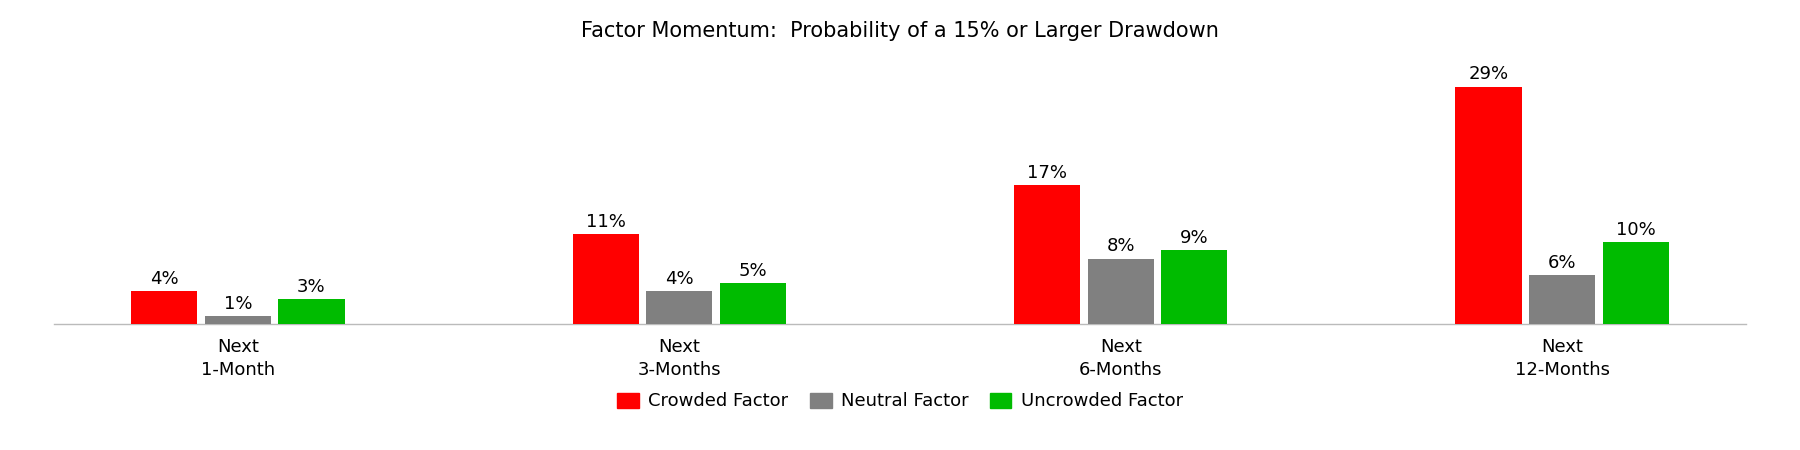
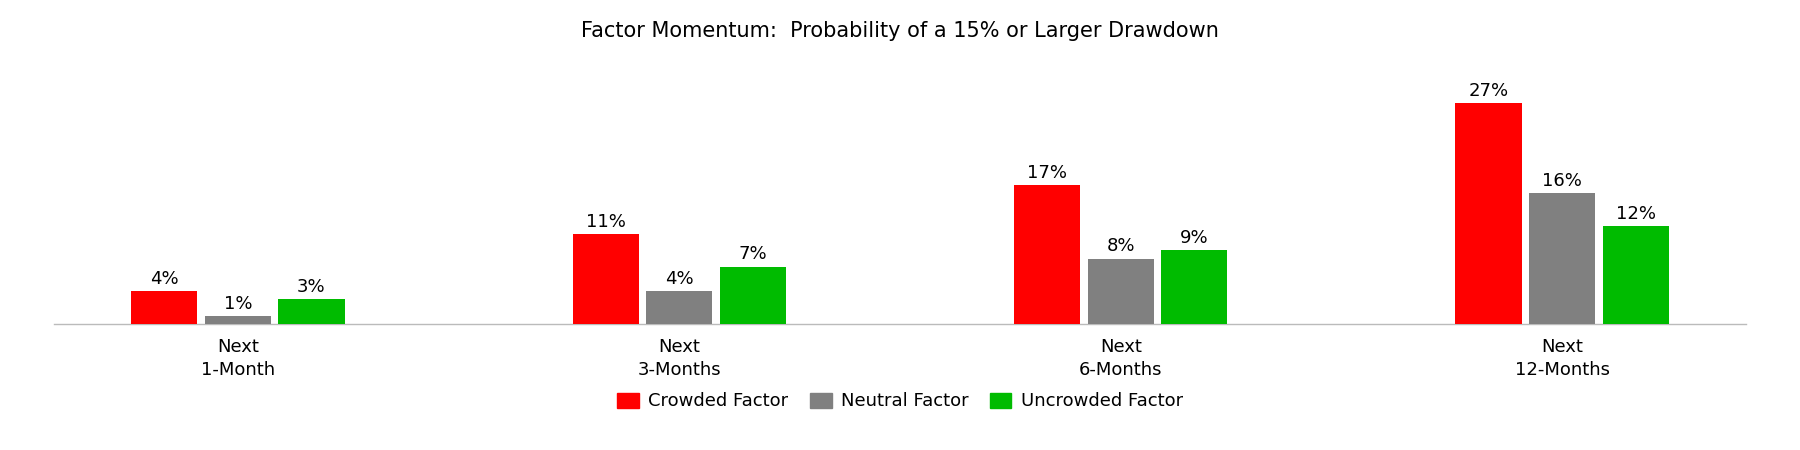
Uncrowded Factor/Next 3-Months: 5% -> 7%
Crowded Factor/Next 12-Months: 29% -> 27%
Neutral Factor/Next 12-Months: 6% -> 16%
Uncrowded Factor/Next 12-Months: 10% -> 12%
